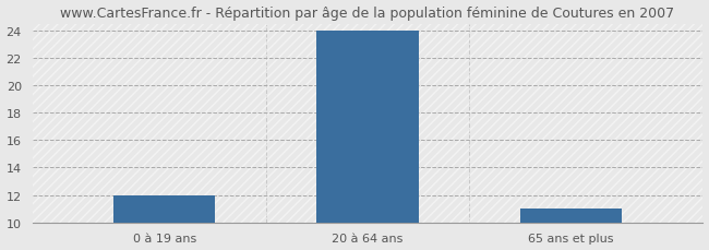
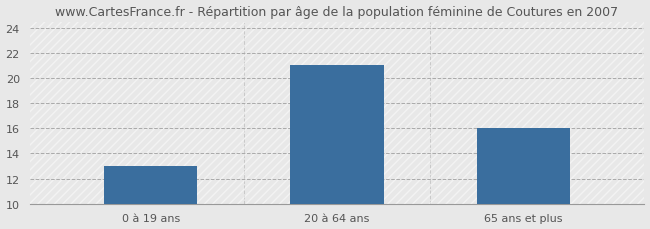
0 à 19 ans: 12 -> 13
20 à 64 ans: 24 -> 21
65 ans et plus: 11 -> 16
